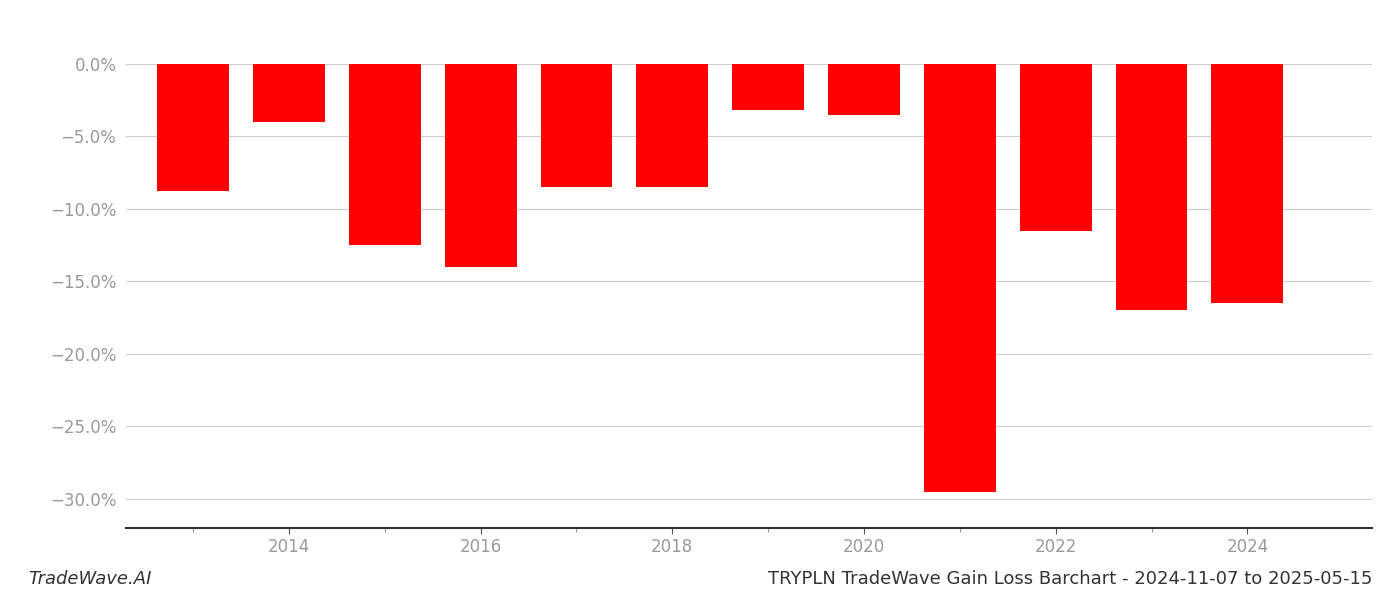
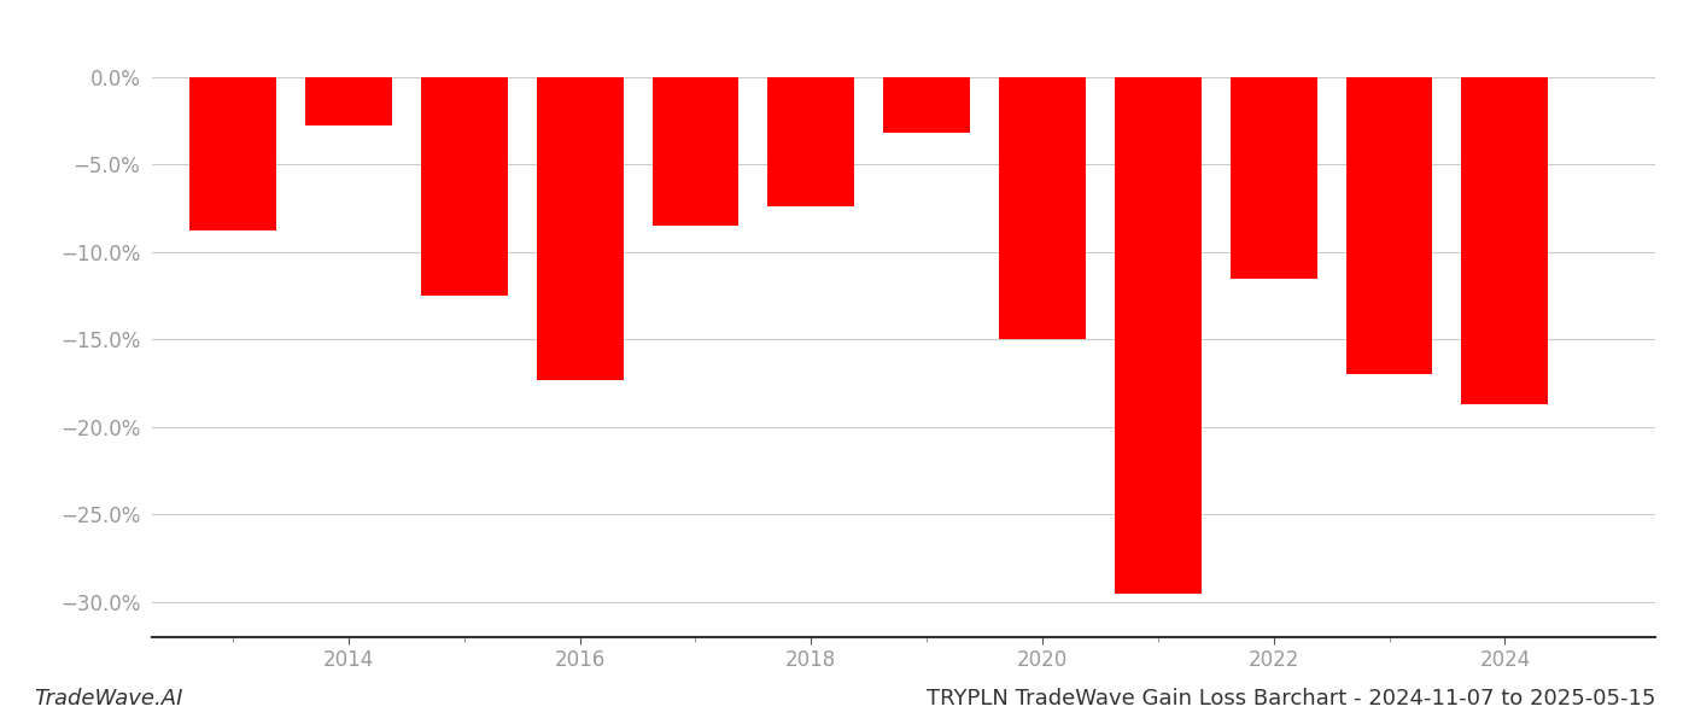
2014: -4.0% -> -2.8%
2016: -14.0% -> -17.3%
2018: -8.5% -> -7.4%
2020: -3.5% -> -15.0%
2024: -16.5% -> -18.7%
